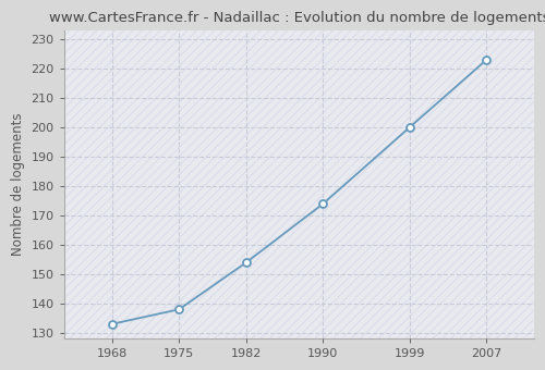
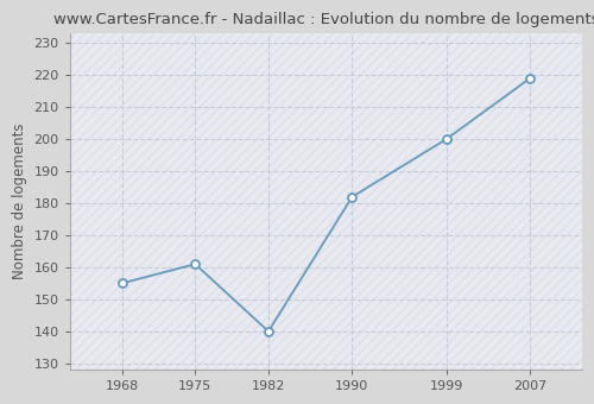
1968: 133 -> 155
1975: 138 -> 161
1982: 154 -> 140
1990: 174 -> 182
2007: 223 -> 219
